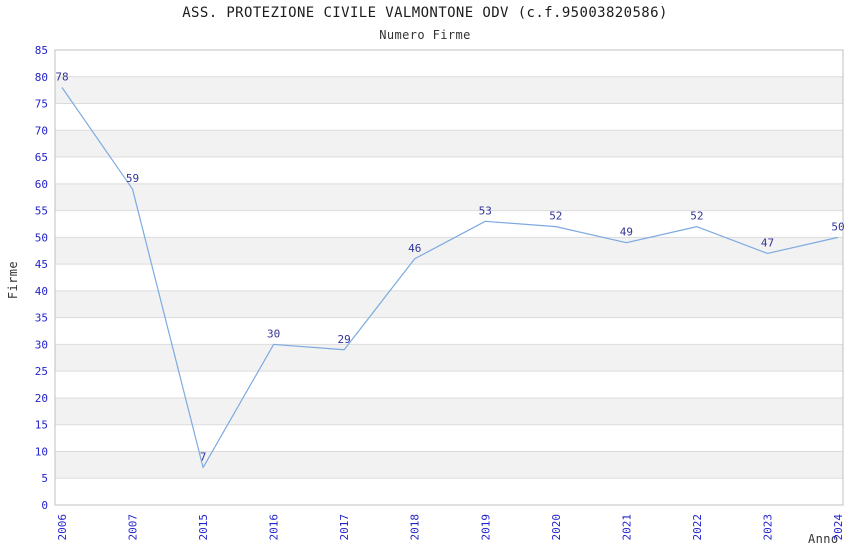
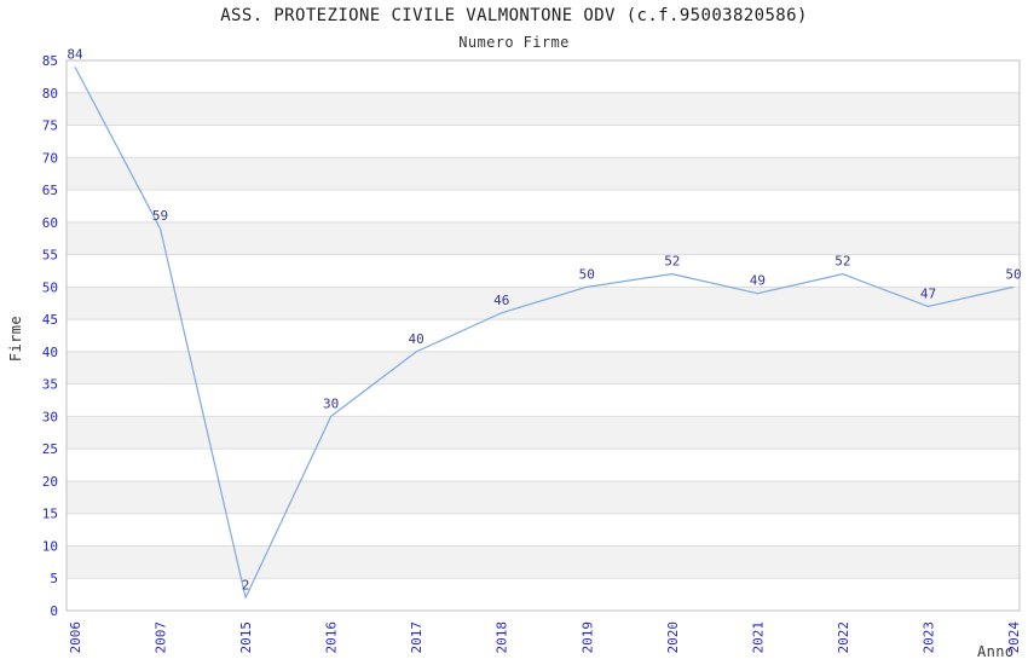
2006: 78 -> 84
2015: 7 -> 2
2017: 29 -> 40
2019: 53 -> 50
